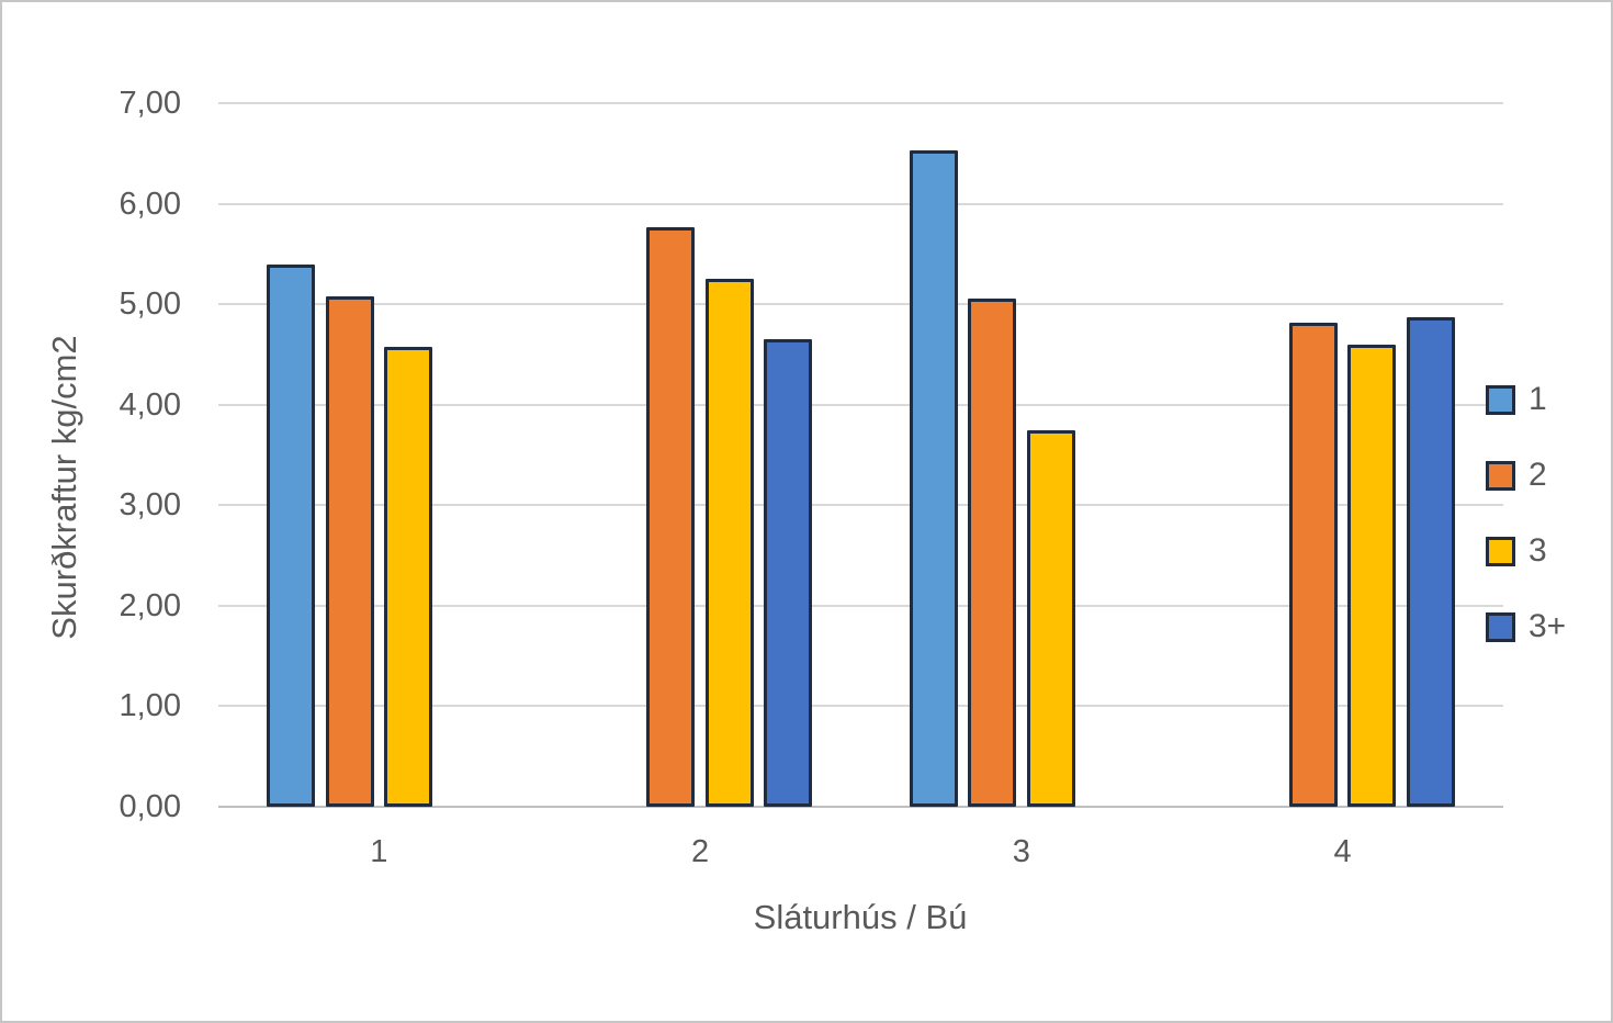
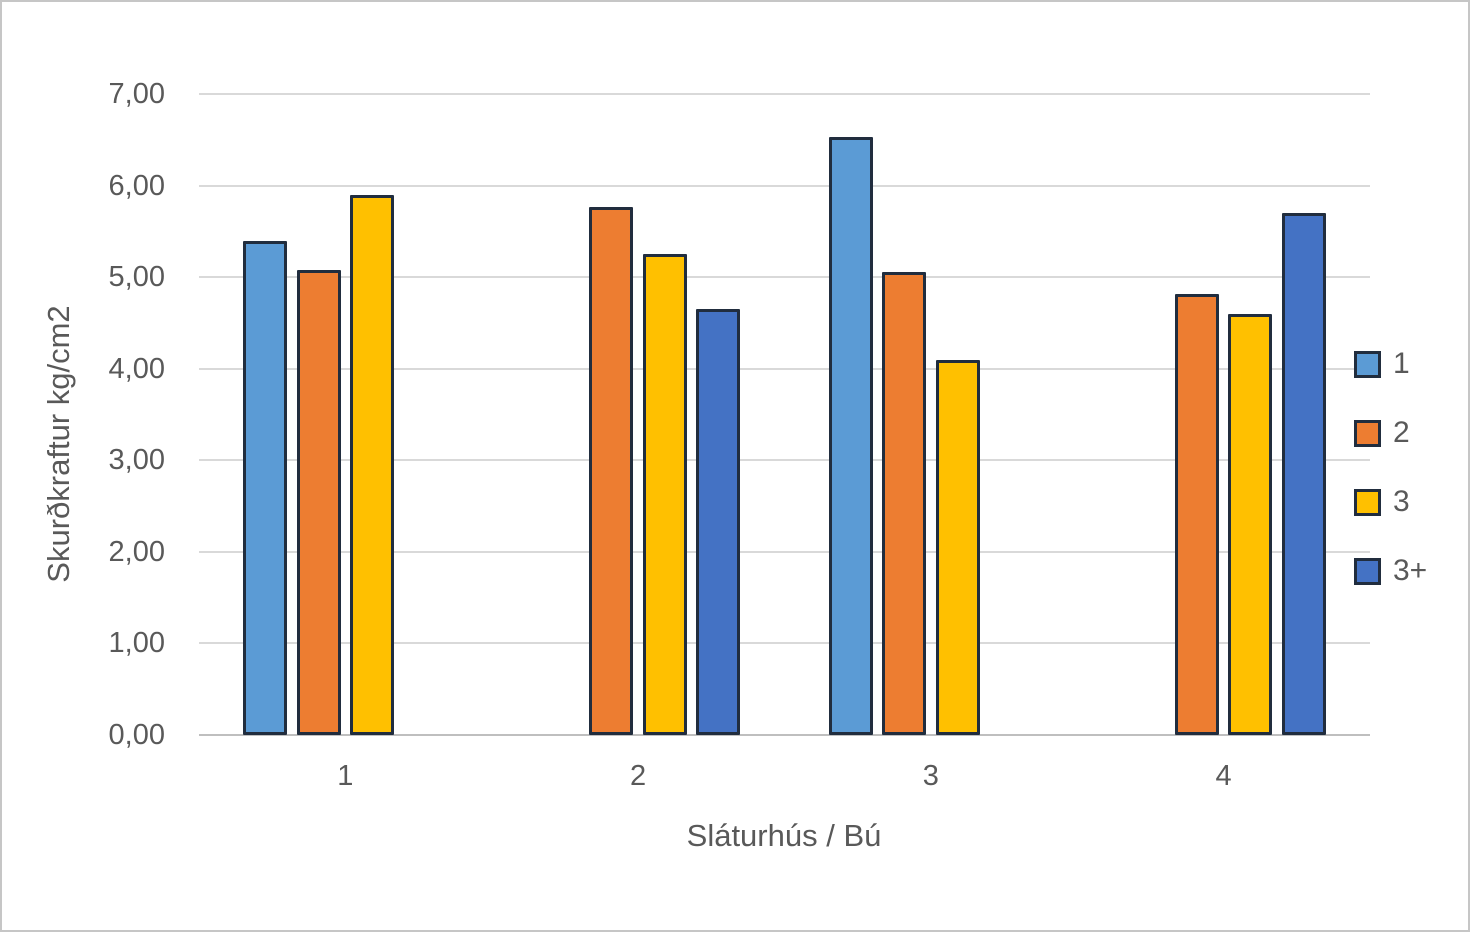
3/1: 4,6 -> 5,9
3/3: 3,8 -> 4,1
3+/4: 4,9 -> 5,7
